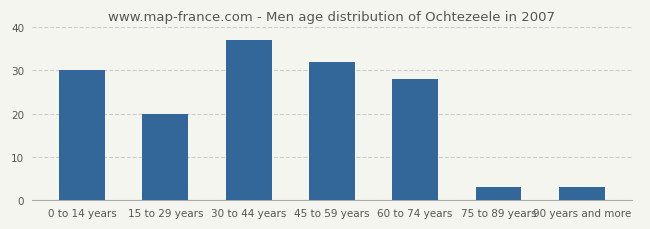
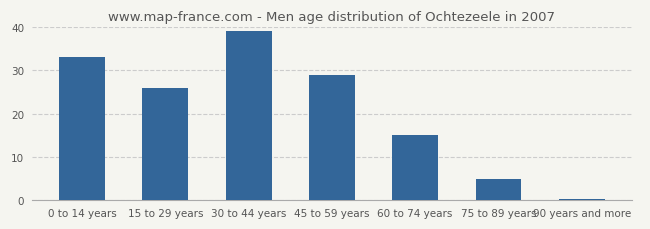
0 to 14 years: 30.0 -> 33.0
15 to 29 years: 20.0 -> 26.0
30 to 44 years: 37.0 -> 39.0
45 to 59 years: 32.0 -> 29.0
60 to 74 years: 28.0 -> 15.0
75 to 89 years: 3.0 -> 5.0
90 years and more: 3.0 -> 0.4
